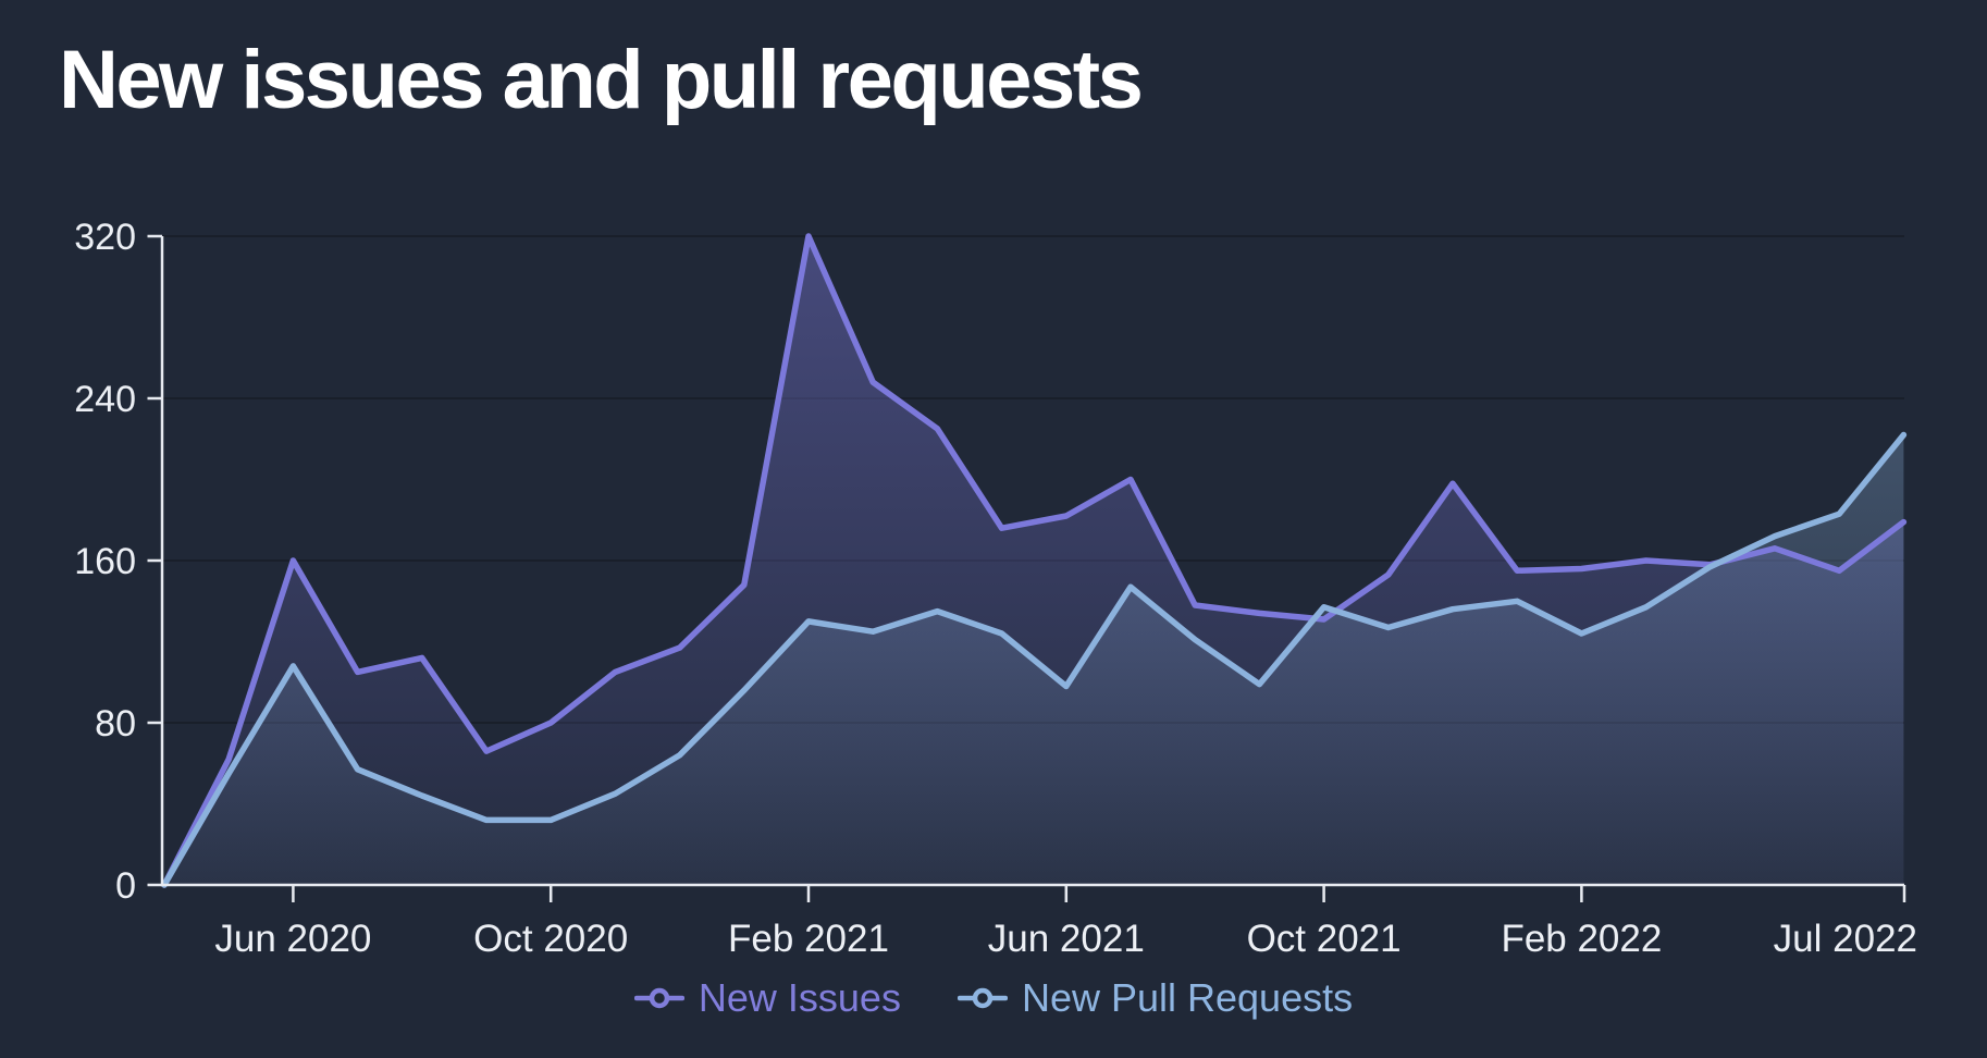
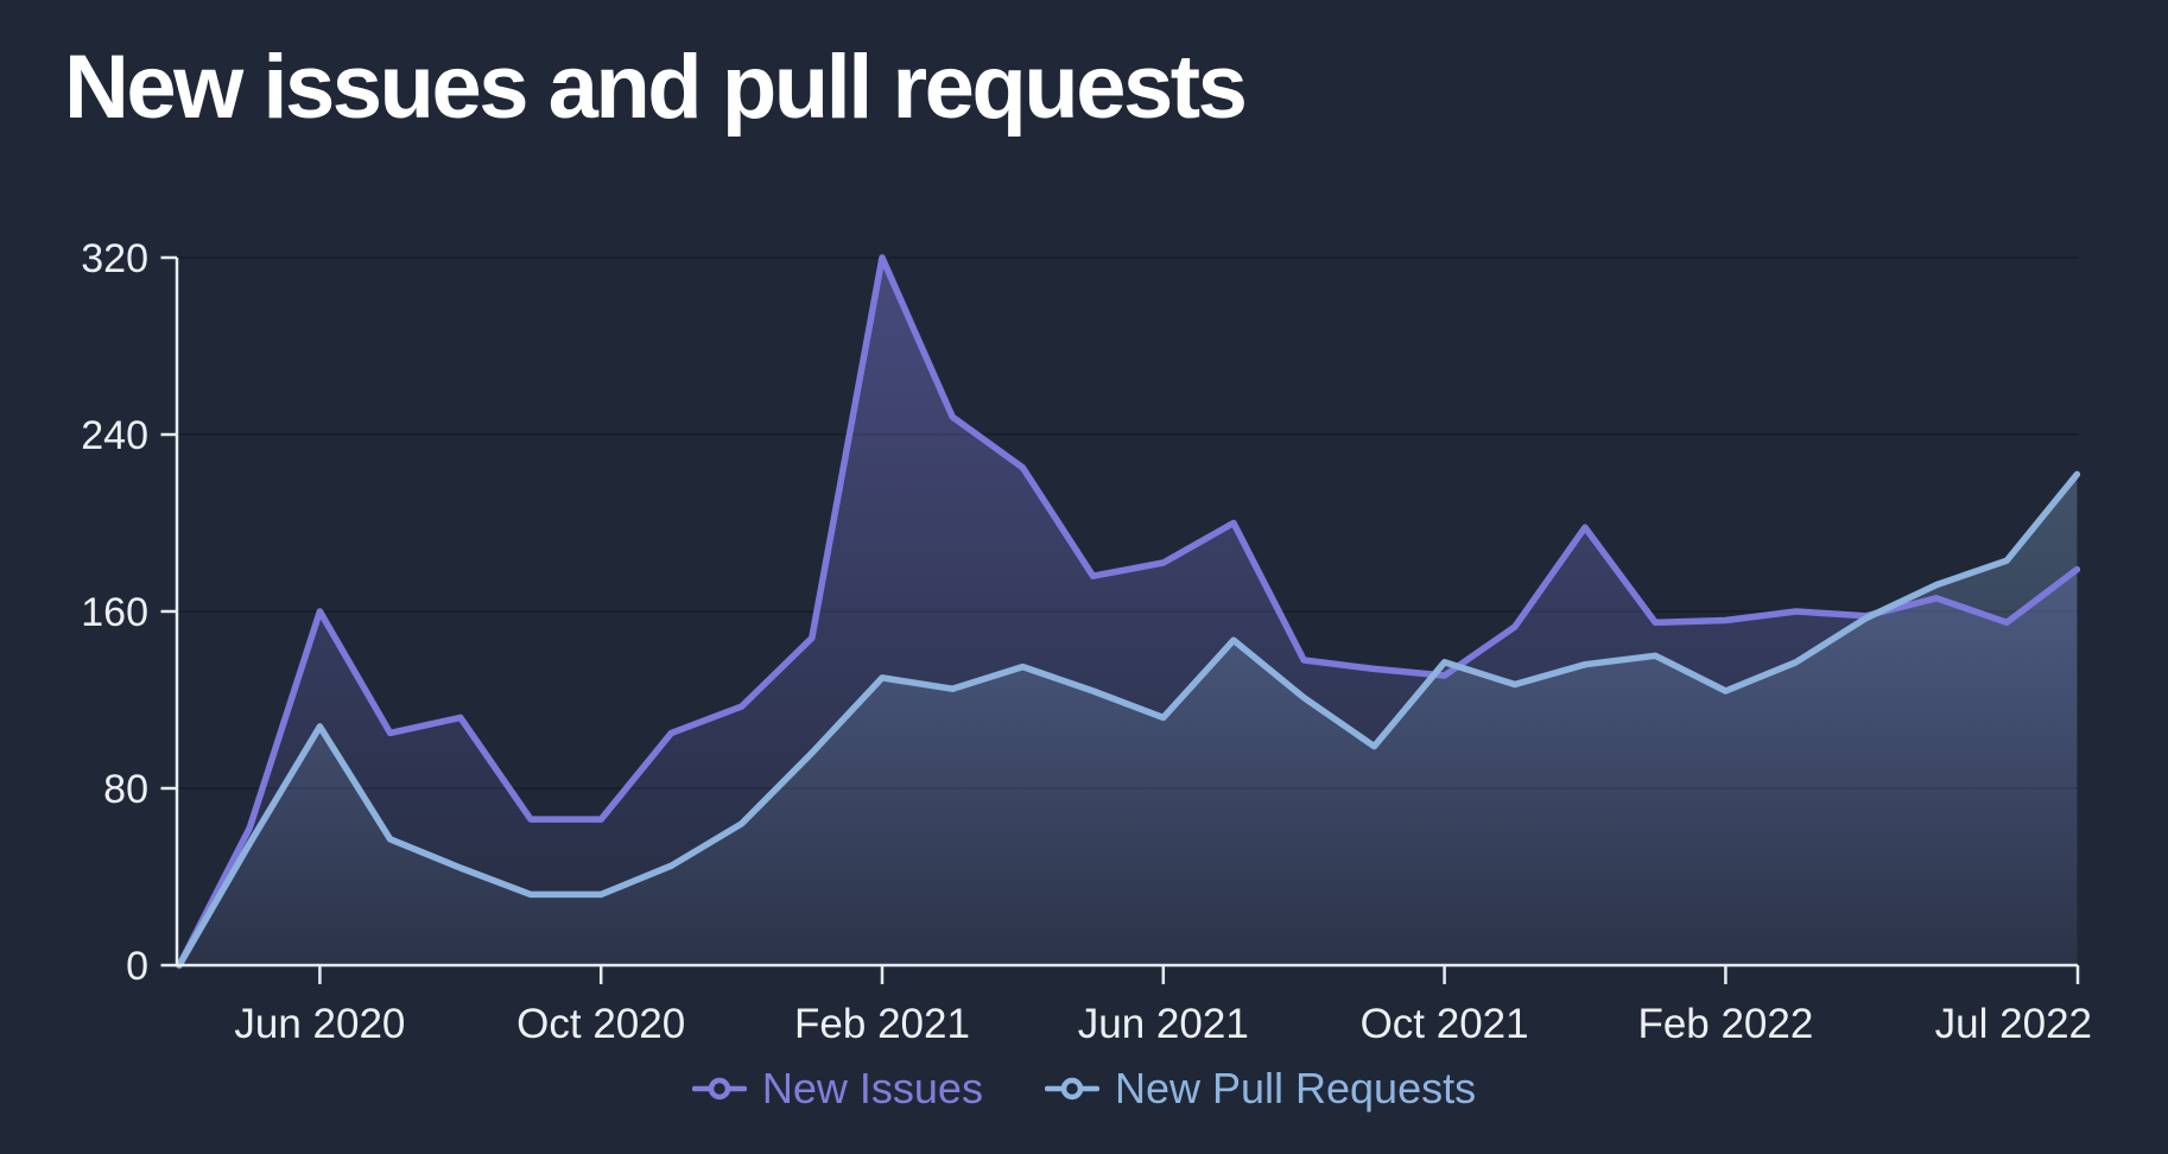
New Issues/Oct 2020: 80 -> 66
New Pull Requests/Jun 2021: 98 -> 112
